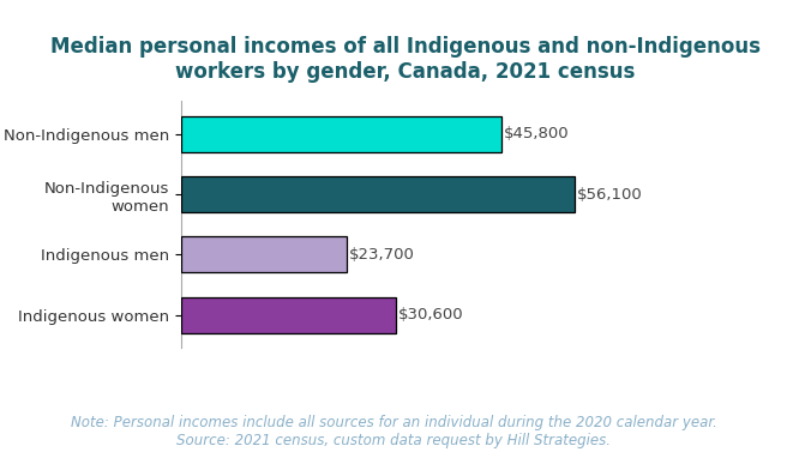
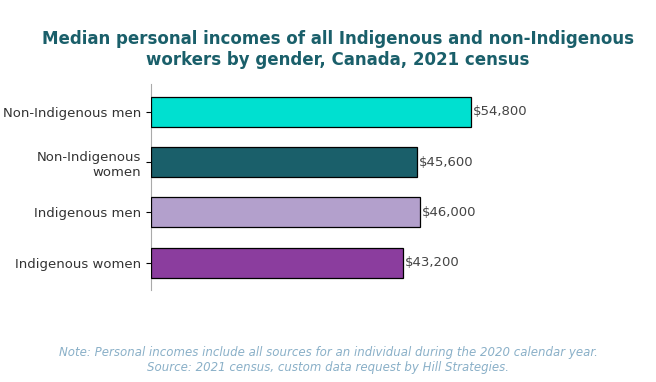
Non-Indigenous men: $45,800 -> $54,800
Non-Indigenous women: $56,100 -> $45,600
Indigenous men: $23,700 -> $46,000
Indigenous women: $30,600 -> $43,200
